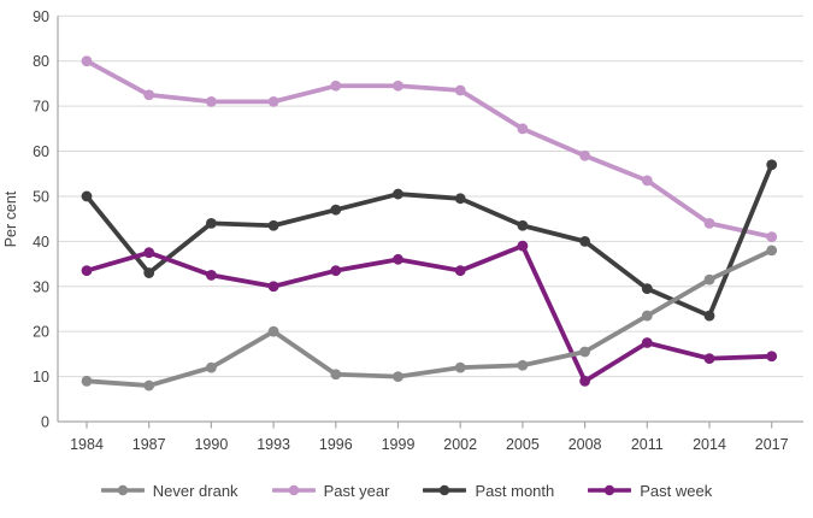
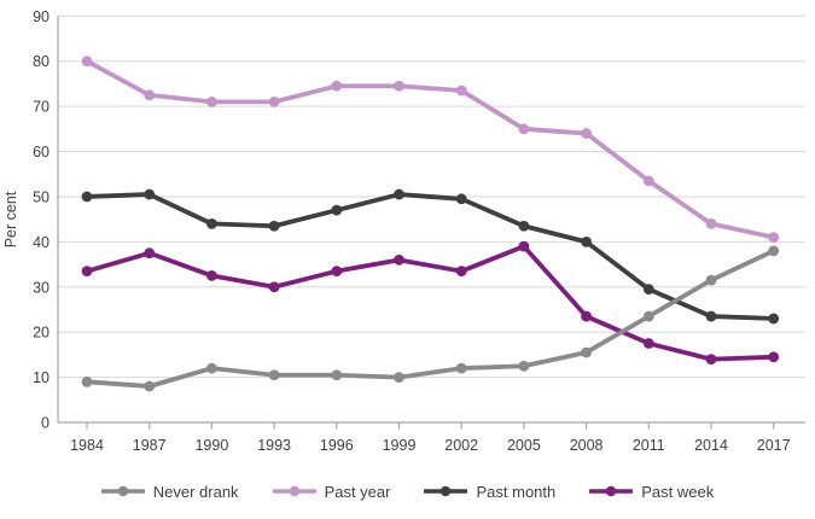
Past month/1987: 33 -> 50
Never drank/1993: 20 -> 10
Past year/2008: 59 -> 64
Past week/2008: 9 -> 24
Past month/2017: 57 -> 23
